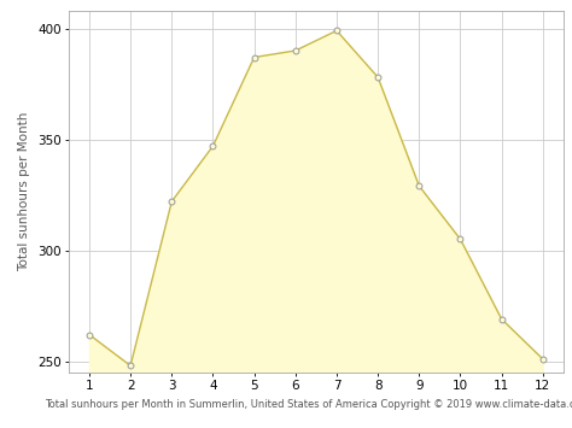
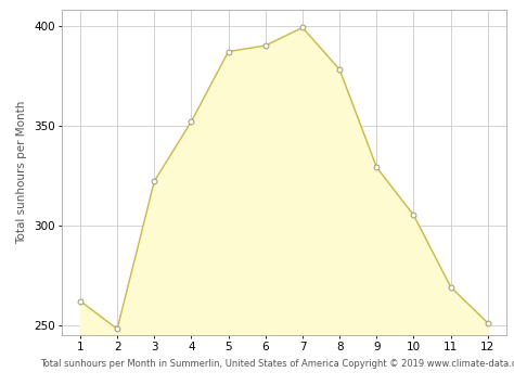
4: 347 -> 352
